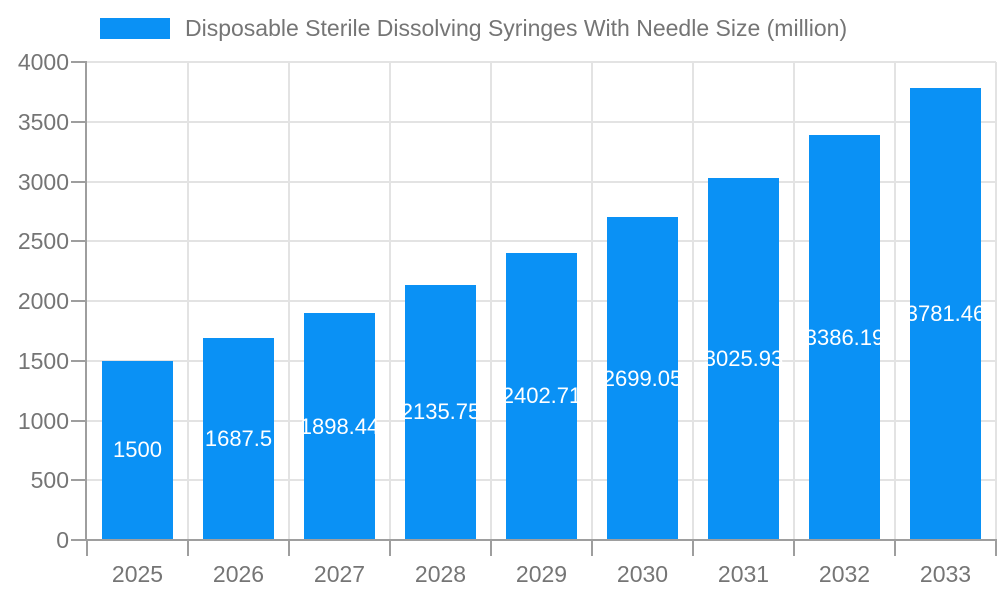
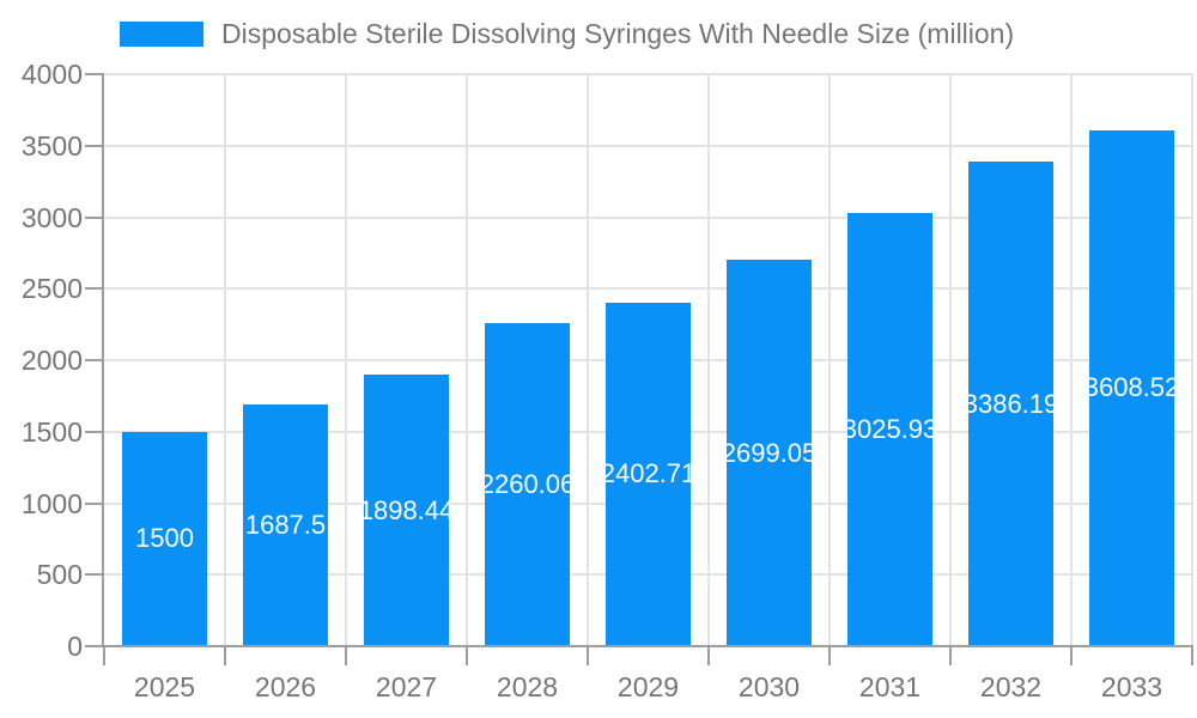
2028: 2135.75 -> 2260.06
2033: 3781.46 -> 3608.52
